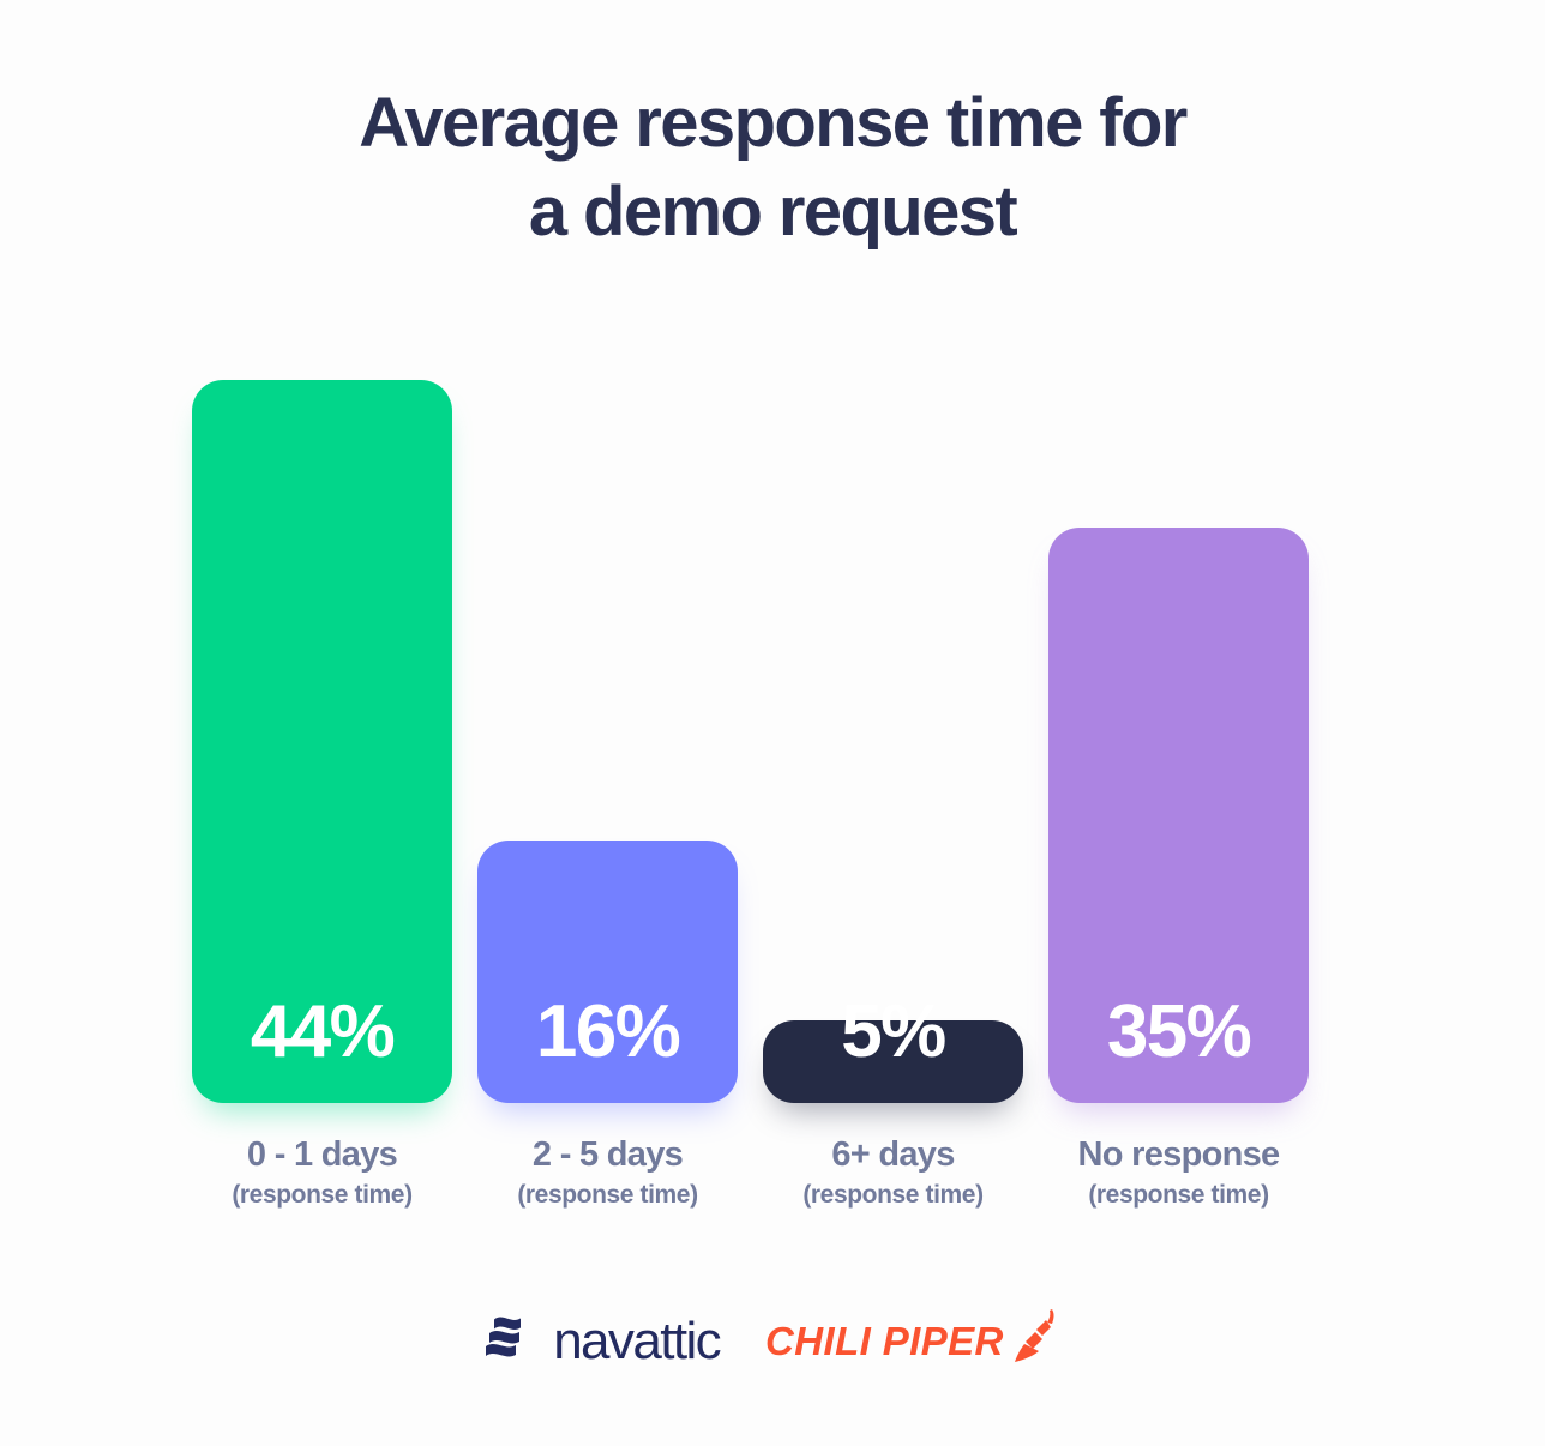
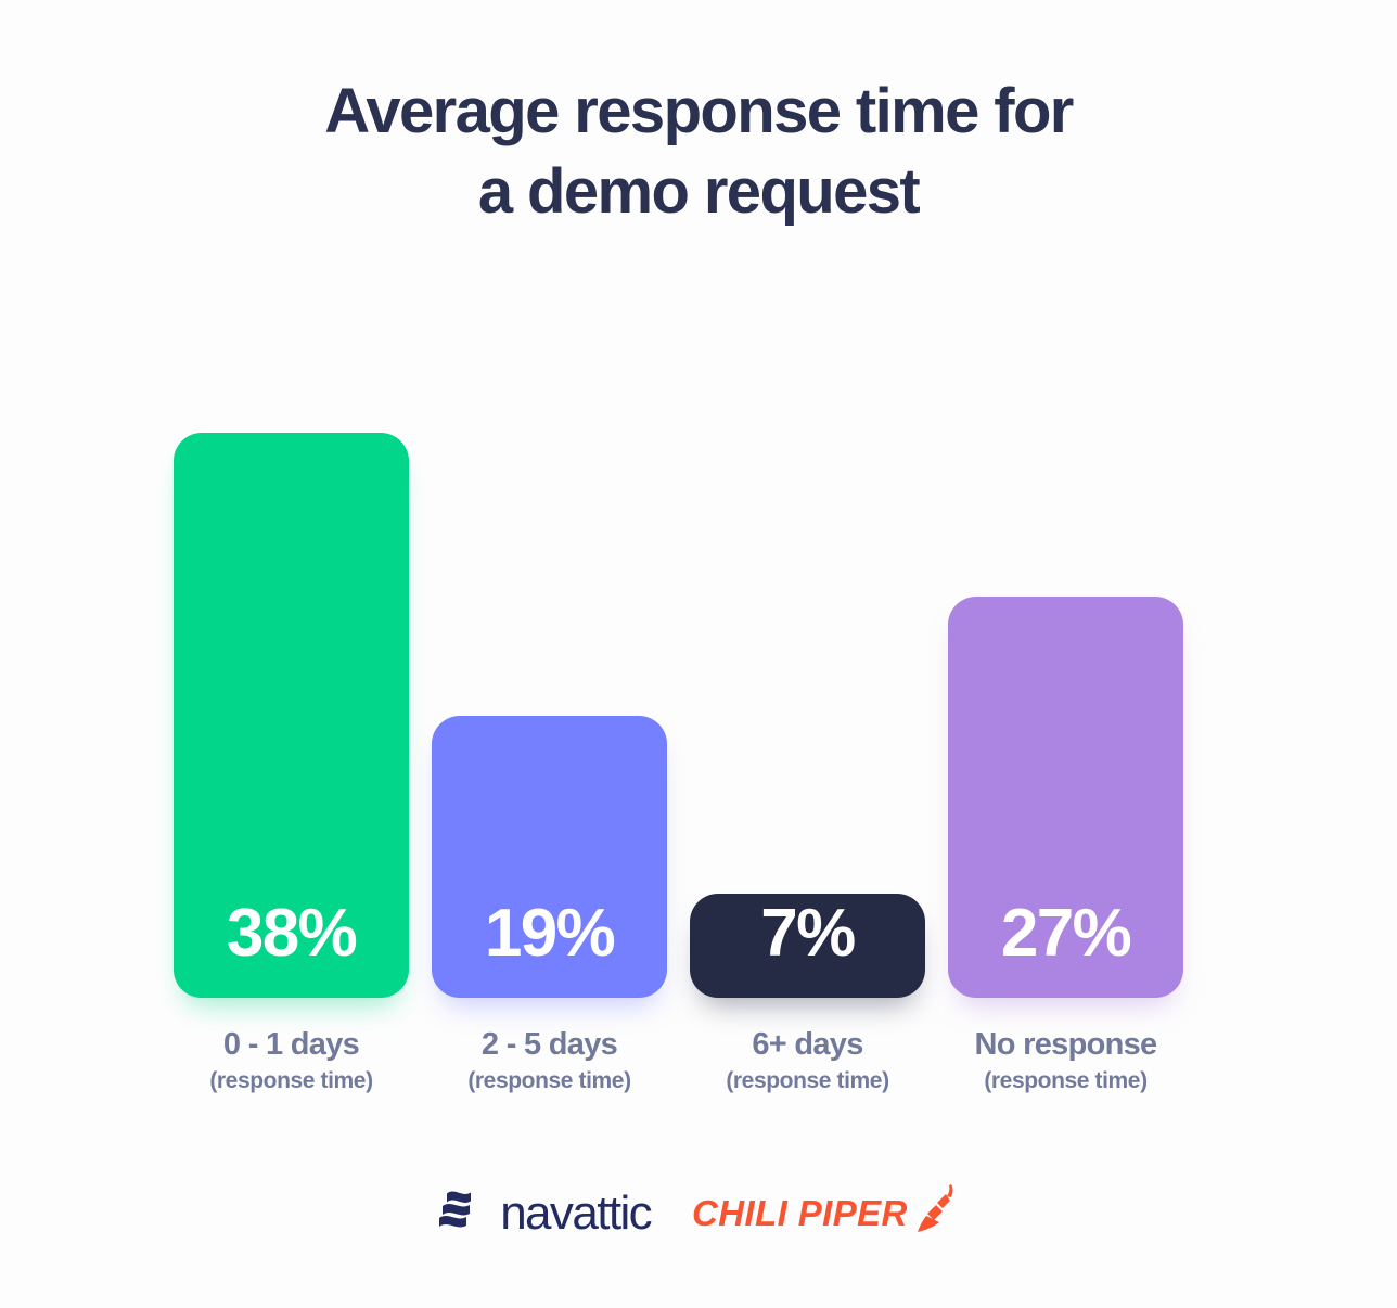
0 - 1 days: 44% -> 38%
2 - 5 days: 16% -> 19%
6+ days: 5% -> 7%
No response: 35% -> 27%
